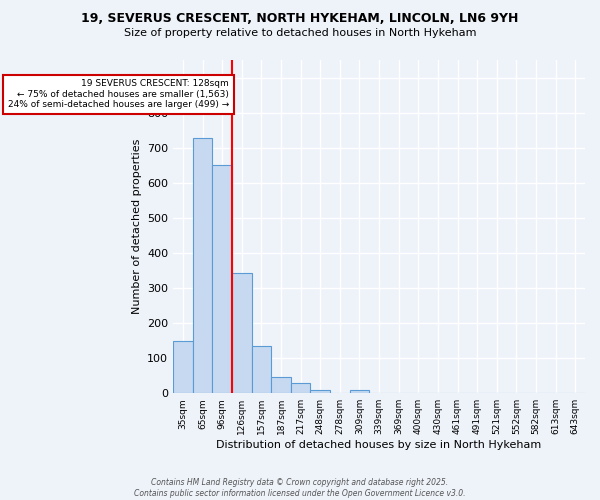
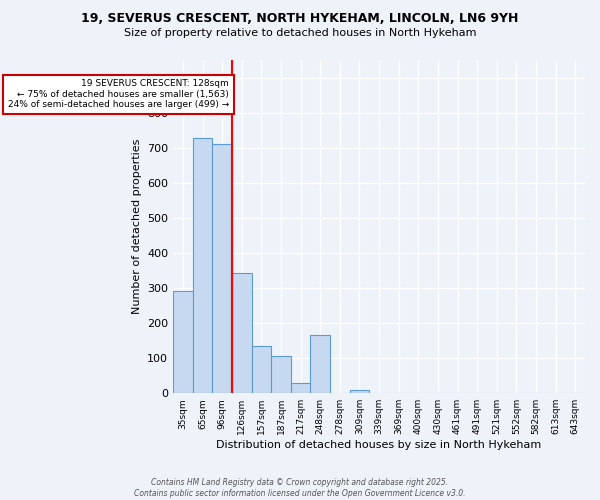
35sqm: 150 -> 290
96sqm: 650 -> 710
187sqm: 45 -> 105
248sqm: 10 -> 165
